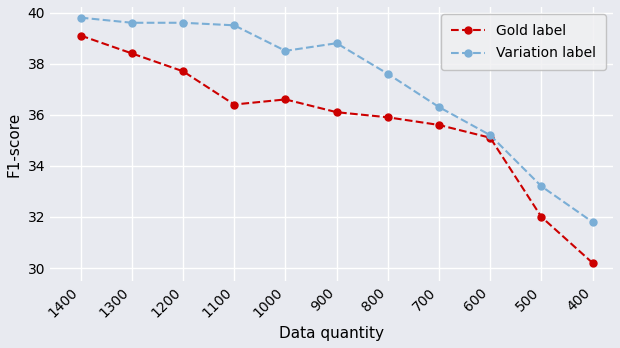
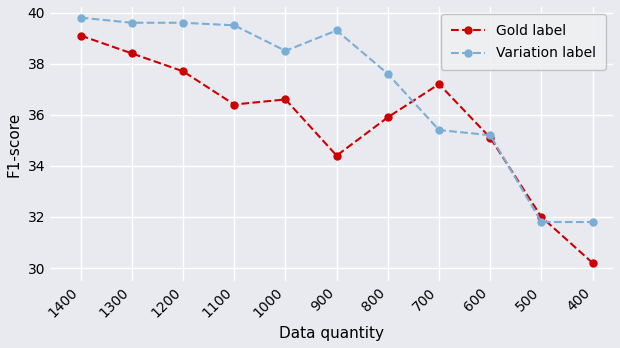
Gold label/900: 36.1 -> 34.4
Variation label/900: 38.8 -> 39.3
Gold label/700: 35.6 -> 37.2
Variation label/700: 36.3 -> 35.4
Variation label/500: 33.2 -> 31.8
